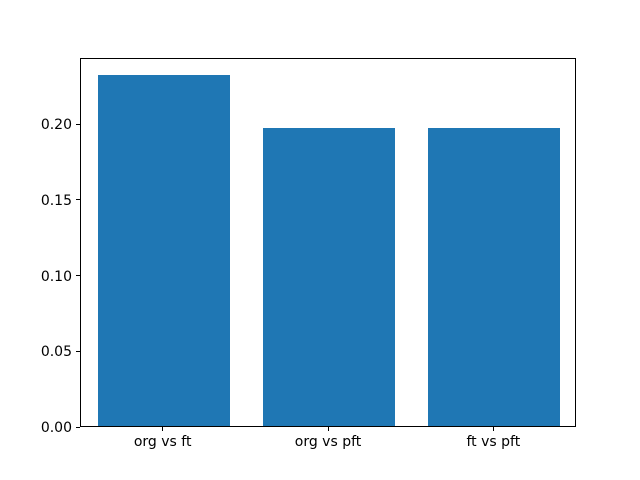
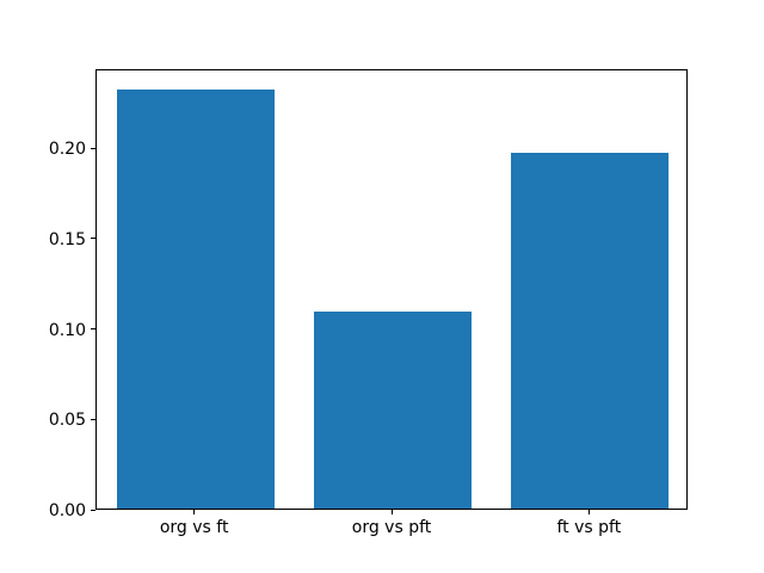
org vs pft: 0.197 -> 0.109
